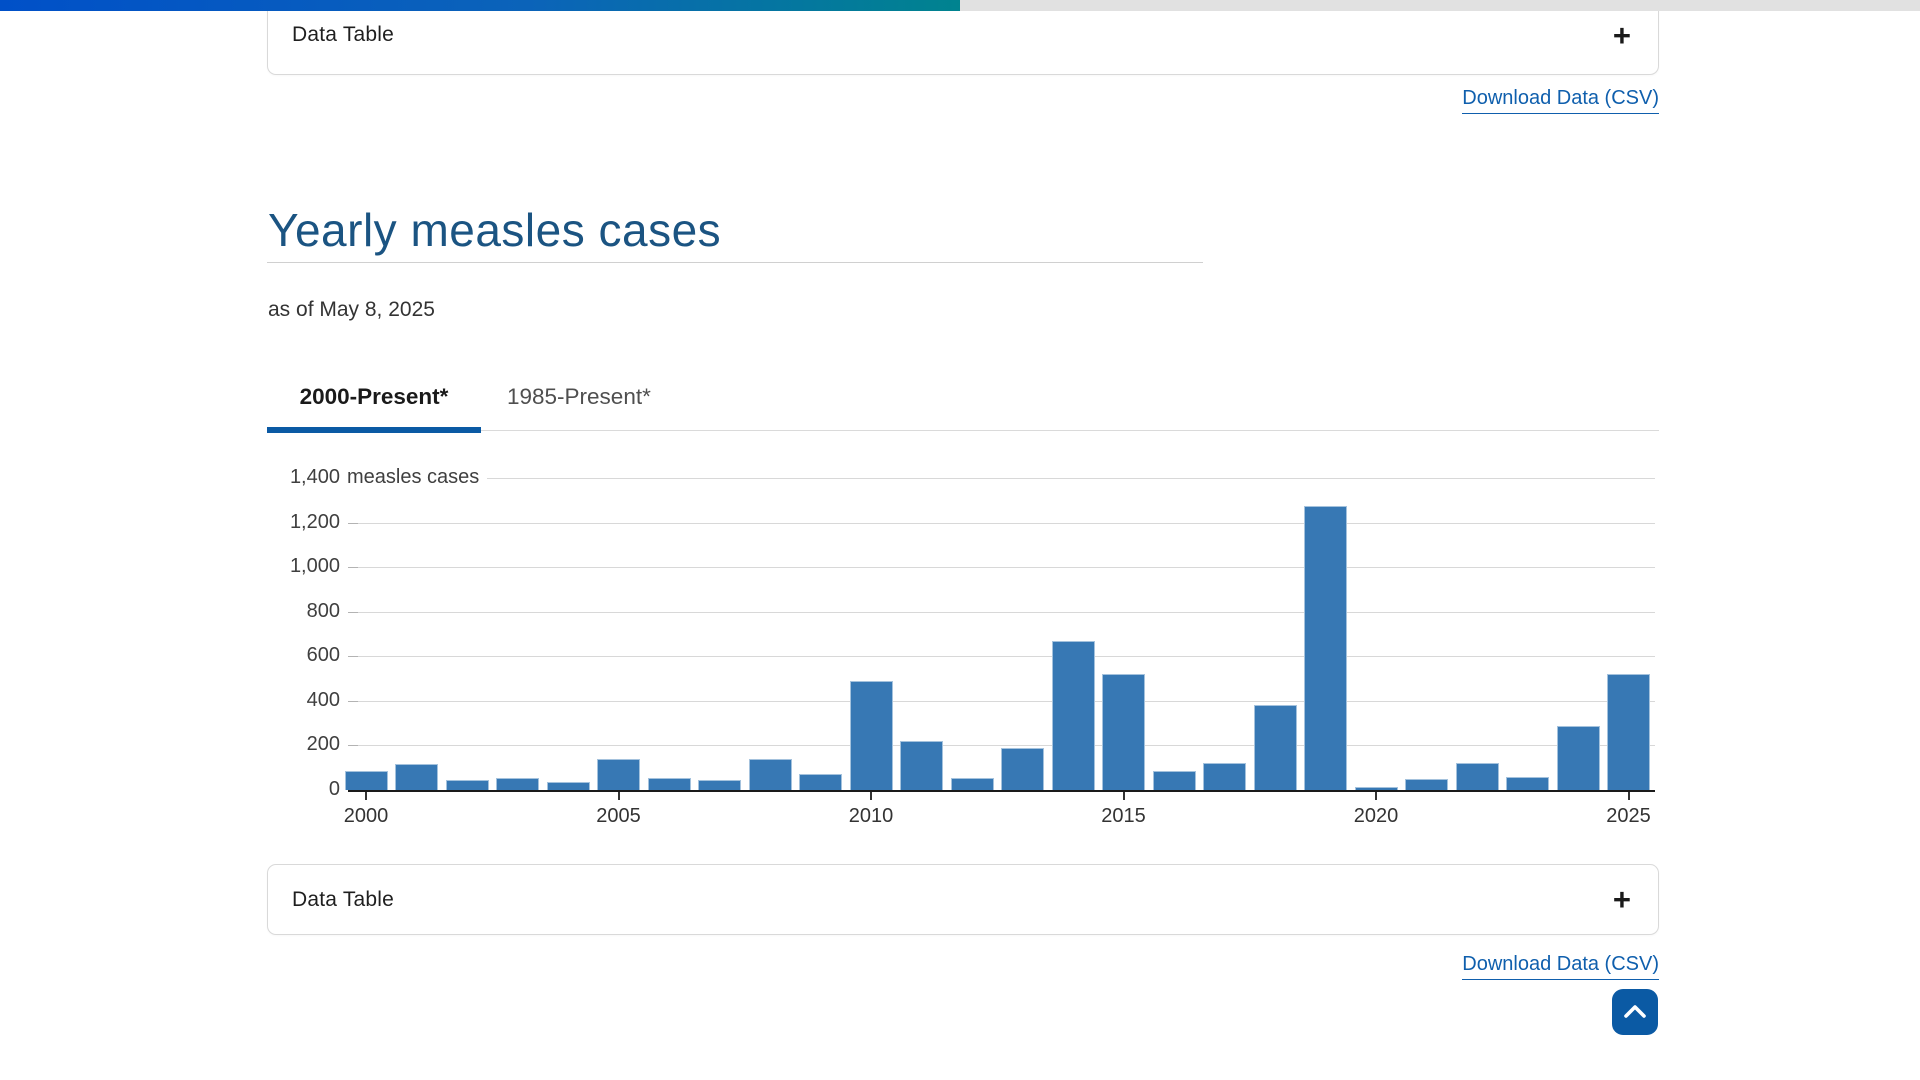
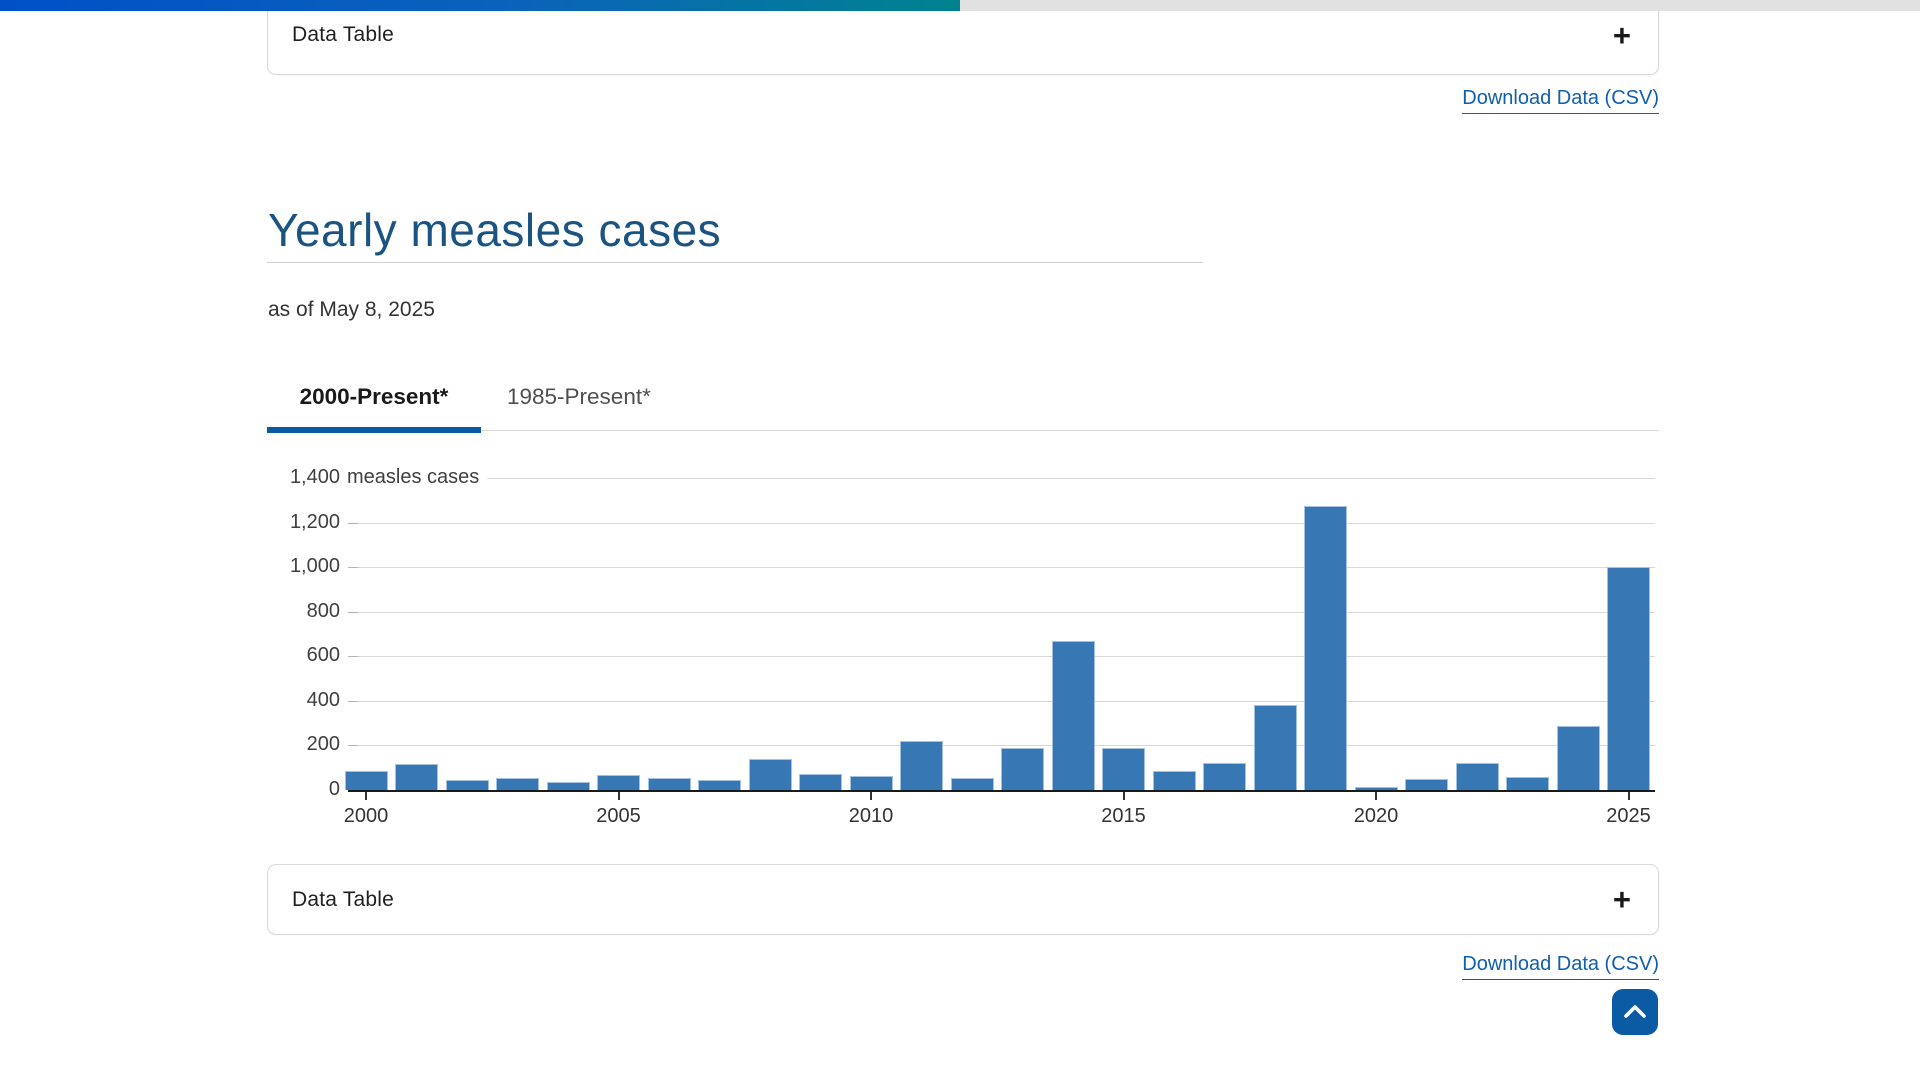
2005: 140 -> 70
2010: 490 -> 60
2015: 520 -> 190
2025: 520 -> 1000
